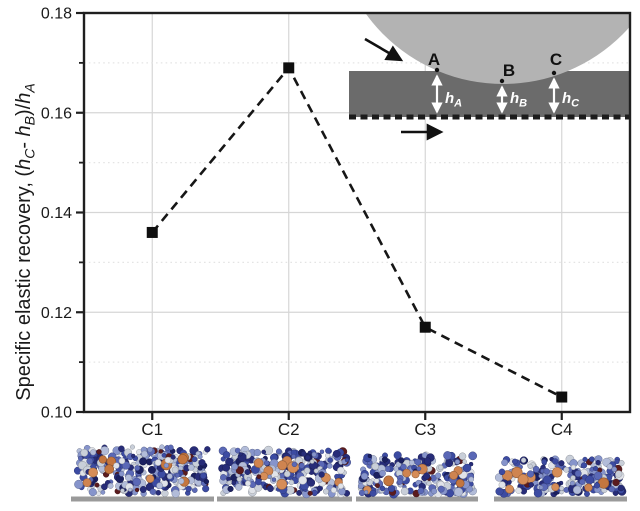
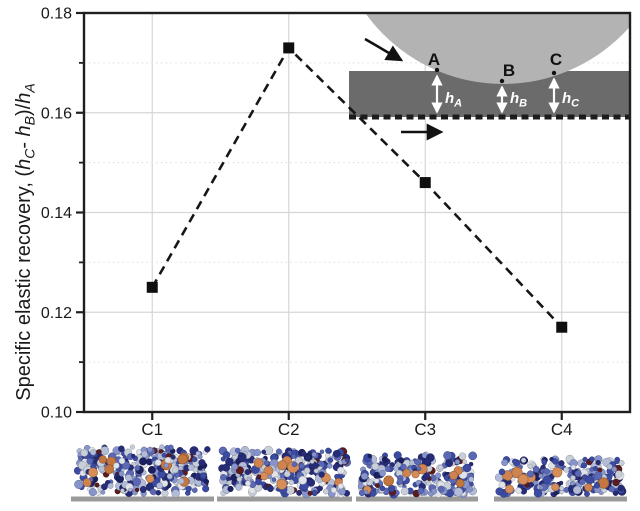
C1: 0.136 -> 0.125
C2: 0.169 -> 0.173
C3: 0.117 -> 0.146
C4: 0.103 -> 0.117
